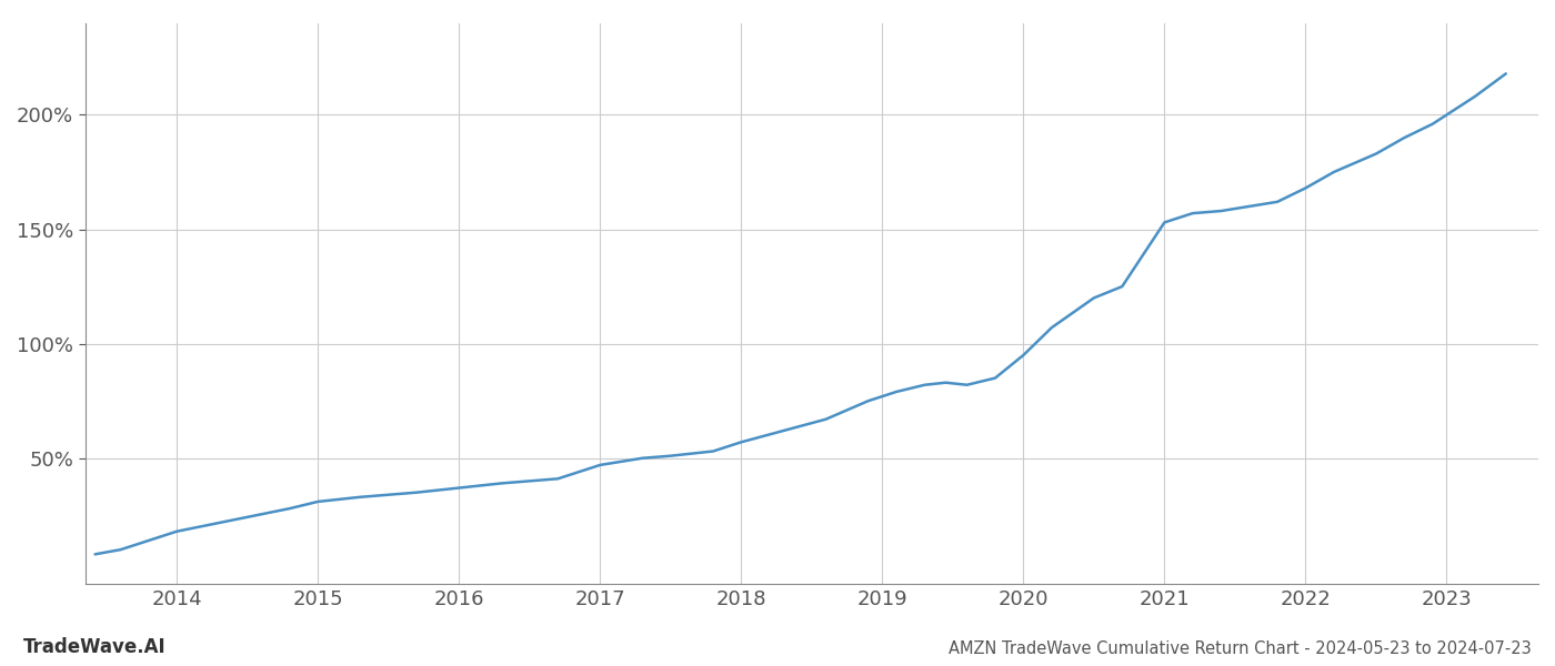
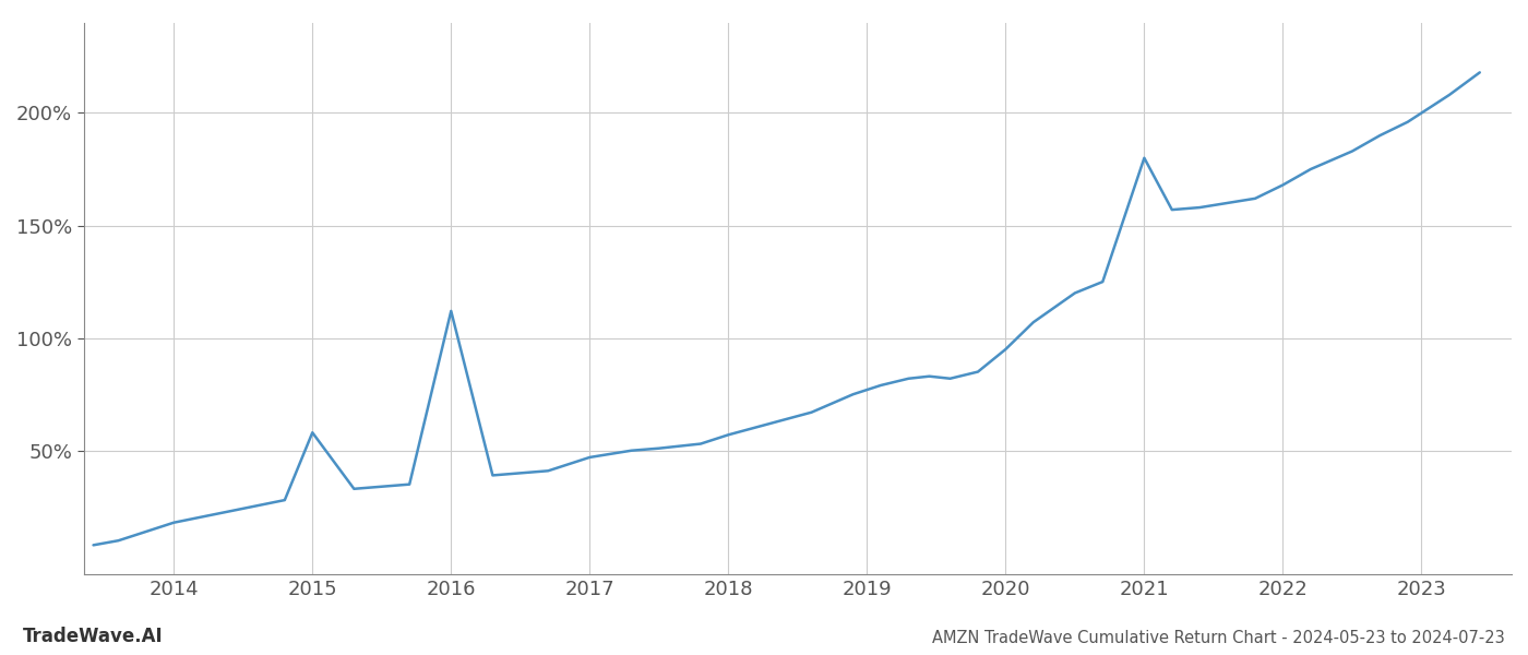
2015: 31% -> 58%
2016: 37% -> 112%
2021: 153% -> 180%
